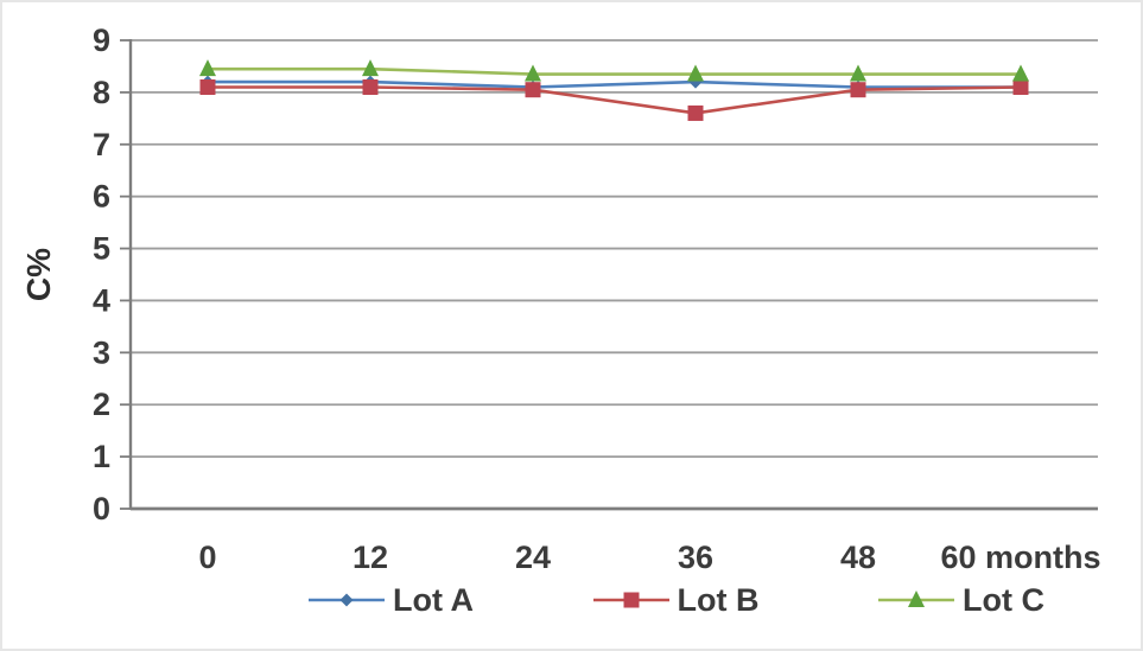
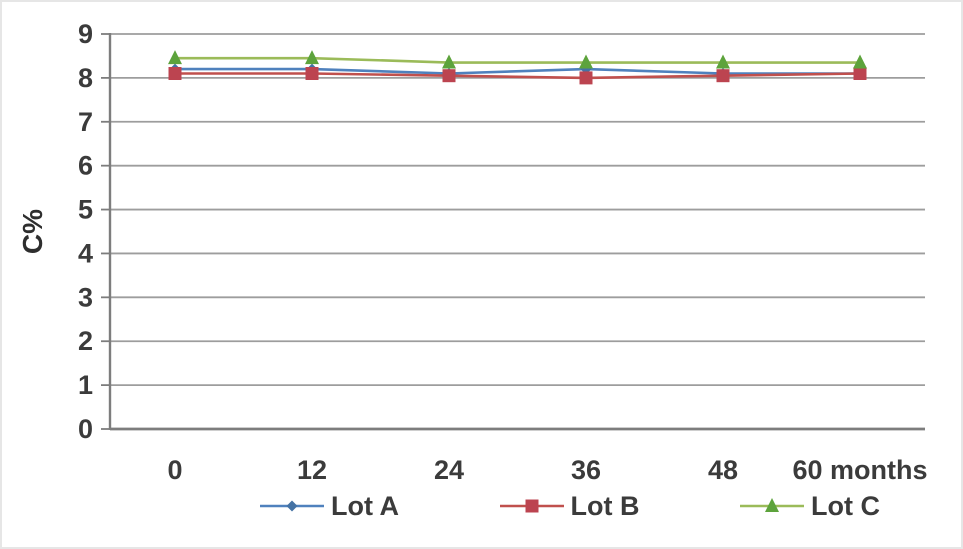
Lot B/36: 7.6 -> 8.0
